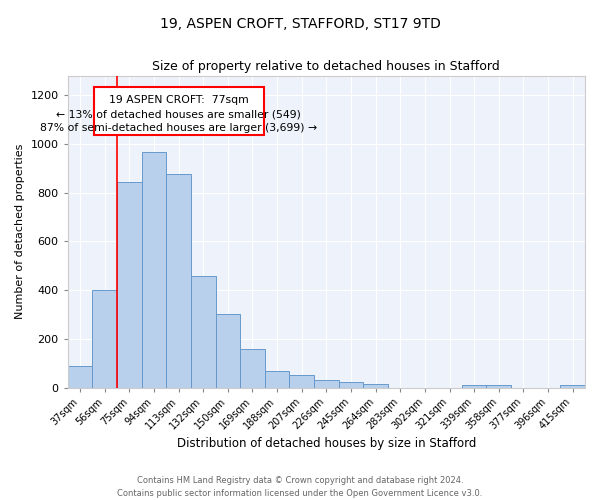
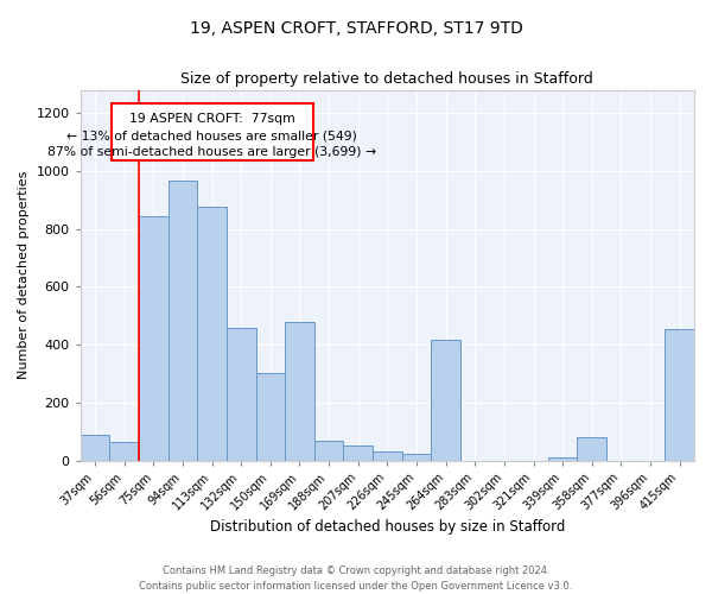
56sqm: 400 -> 65
169sqm: 160 -> 480
264sqm: 15 -> 415
358sqm: 10 -> 80
415sqm: 12 -> 455
